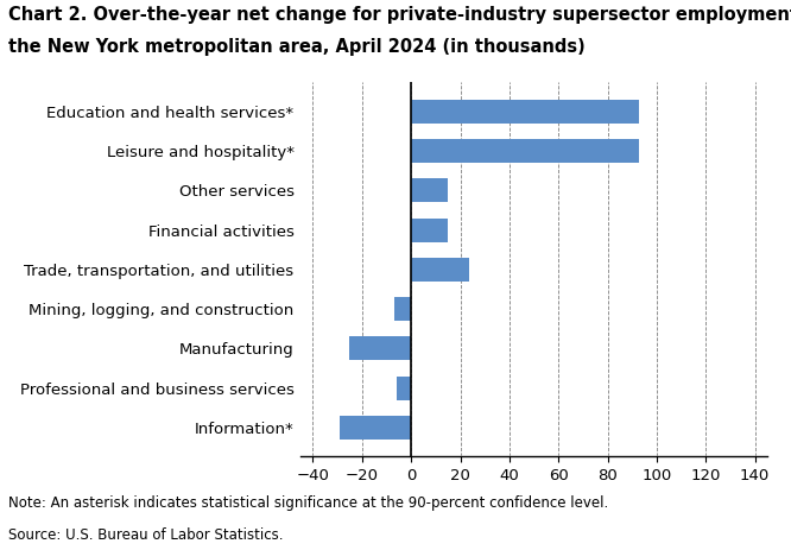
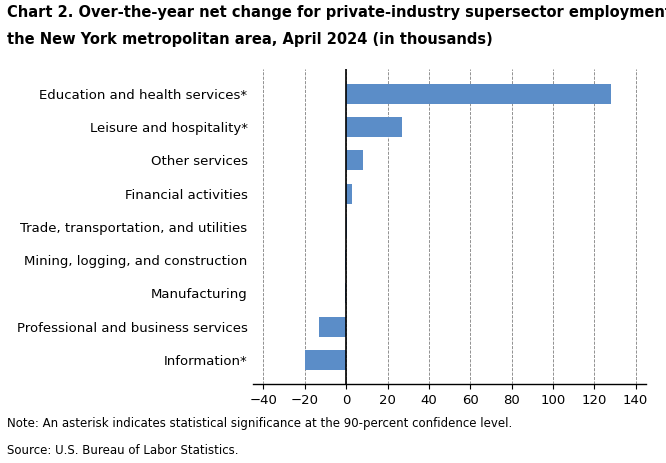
Education and health services*: 93.0 -> 128.0
Leisure and hospitality*: 93.0 -> 27.0
Other services: 15.0 -> 8.0
Financial activities: 15.0 -> 3.0
Trade, transportation, and utilities: 23.5 -> 0.5
Mining, logging, and construction: -7.0 -> -0.5
Manufacturing: -25.0 -> -0.5
Professional and business services: -6.0 -> -13.0
Information*: -29.0 -> -20.0
